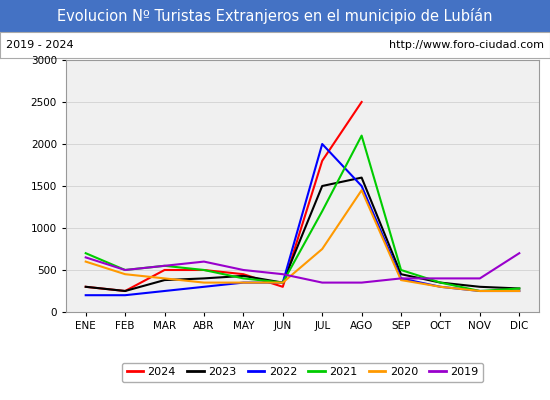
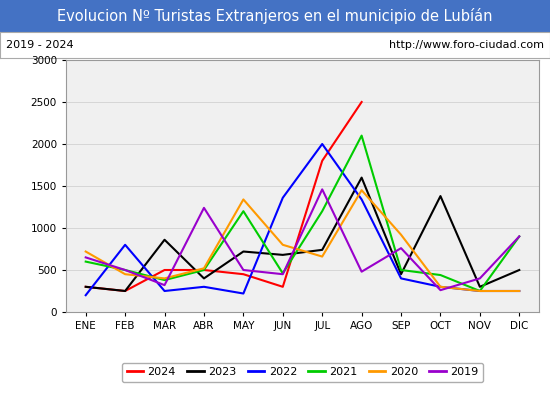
2021/ENE: 700 -> 600
2020/ENE: 600 -> 720
2022/FEB: 200 -> 800
2023/MAR: 380 -> 860
2021/MAR: 550 -> 380
2019/MAR: 550 -> 320
2020/ABR: 350 -> 520
2019/ABR: 600 -> 1240
2023/MAY: 430 -> 720
2022/MAY: 350 -> 220
2021/MAY: 400 -> 1200
2020/MAY: 350 -> 1340
2023/JUN: 350 -> 680
2022/JUN: 350 -> 1360
2021/JUN: 350 -> 460
2020/JUN: 350 -> 800
2023/JUL: 1500 -> 740
2020/JUL: 750 -> 660
2019/JUL: 350 -> 1460
2022/AGO: 1500 -> 1340
2019/AGO: 350 -> 480
2020/SEP: 380 -> 920
2019/SEP: 400 -> 760
2023/OCT: 350 -> 1380
2021/OCT: 350 -> 440
2019/OCT: 400 -> 260
2023/DIC: 280 -> 500
2021/DIC: 280 -> 900
2019/DIC: 700 -> 900
